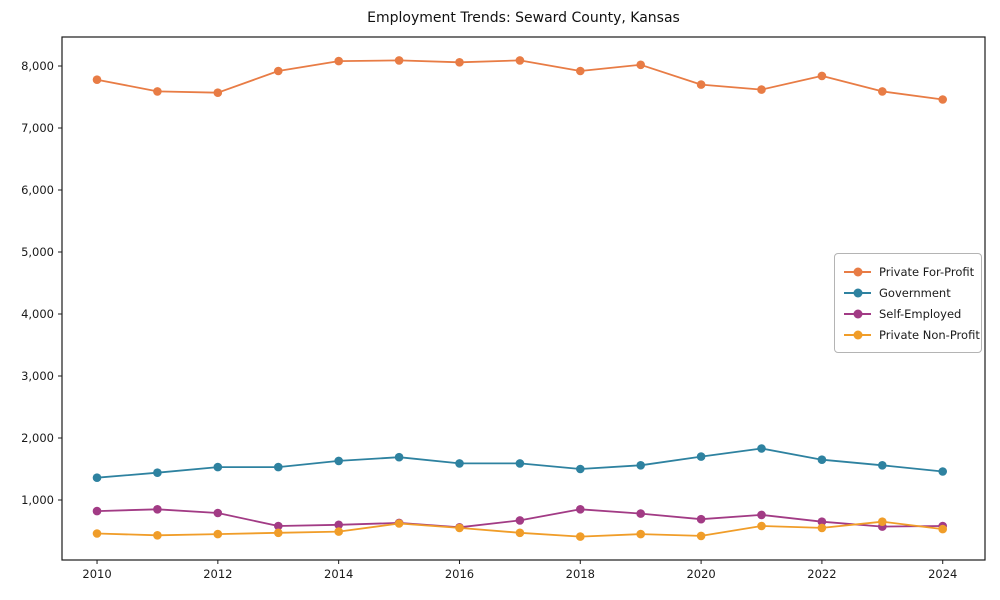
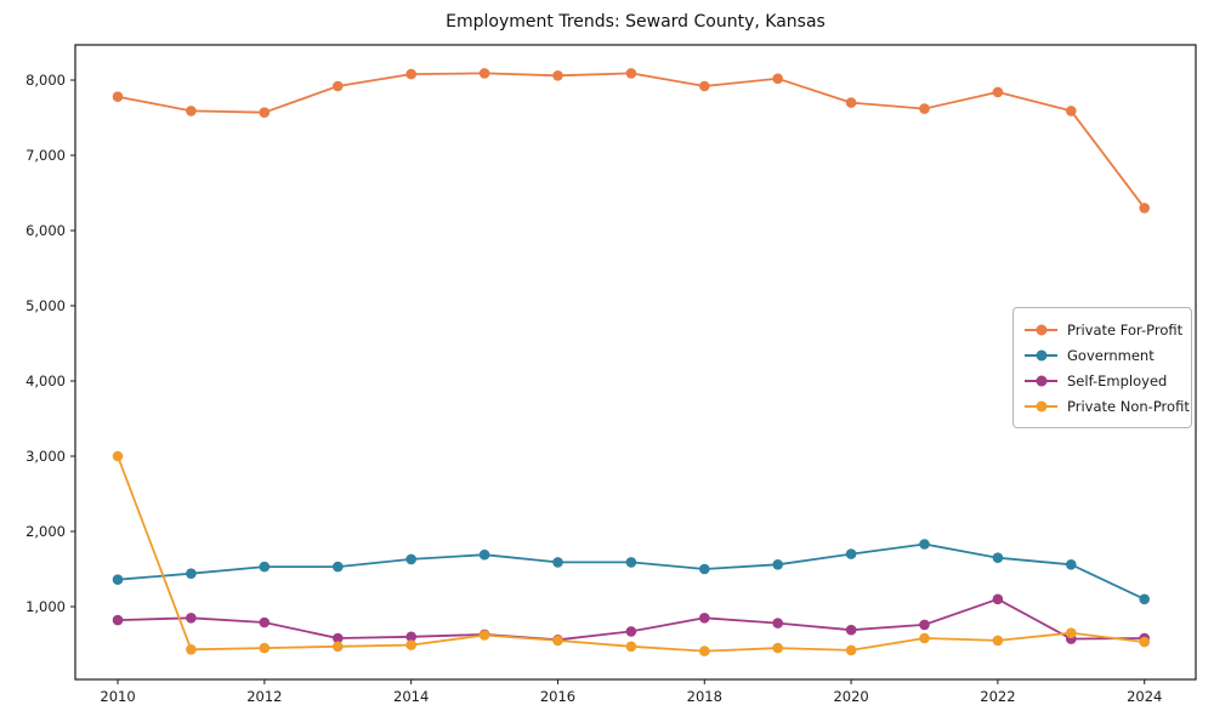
Private Non-Profit/2010: 500 -> 3000
Self-Employed/2022: 600 -> 1100
Private For-Profit/2024: 7500 -> 6300
Government/2024: 1500 -> 1100
